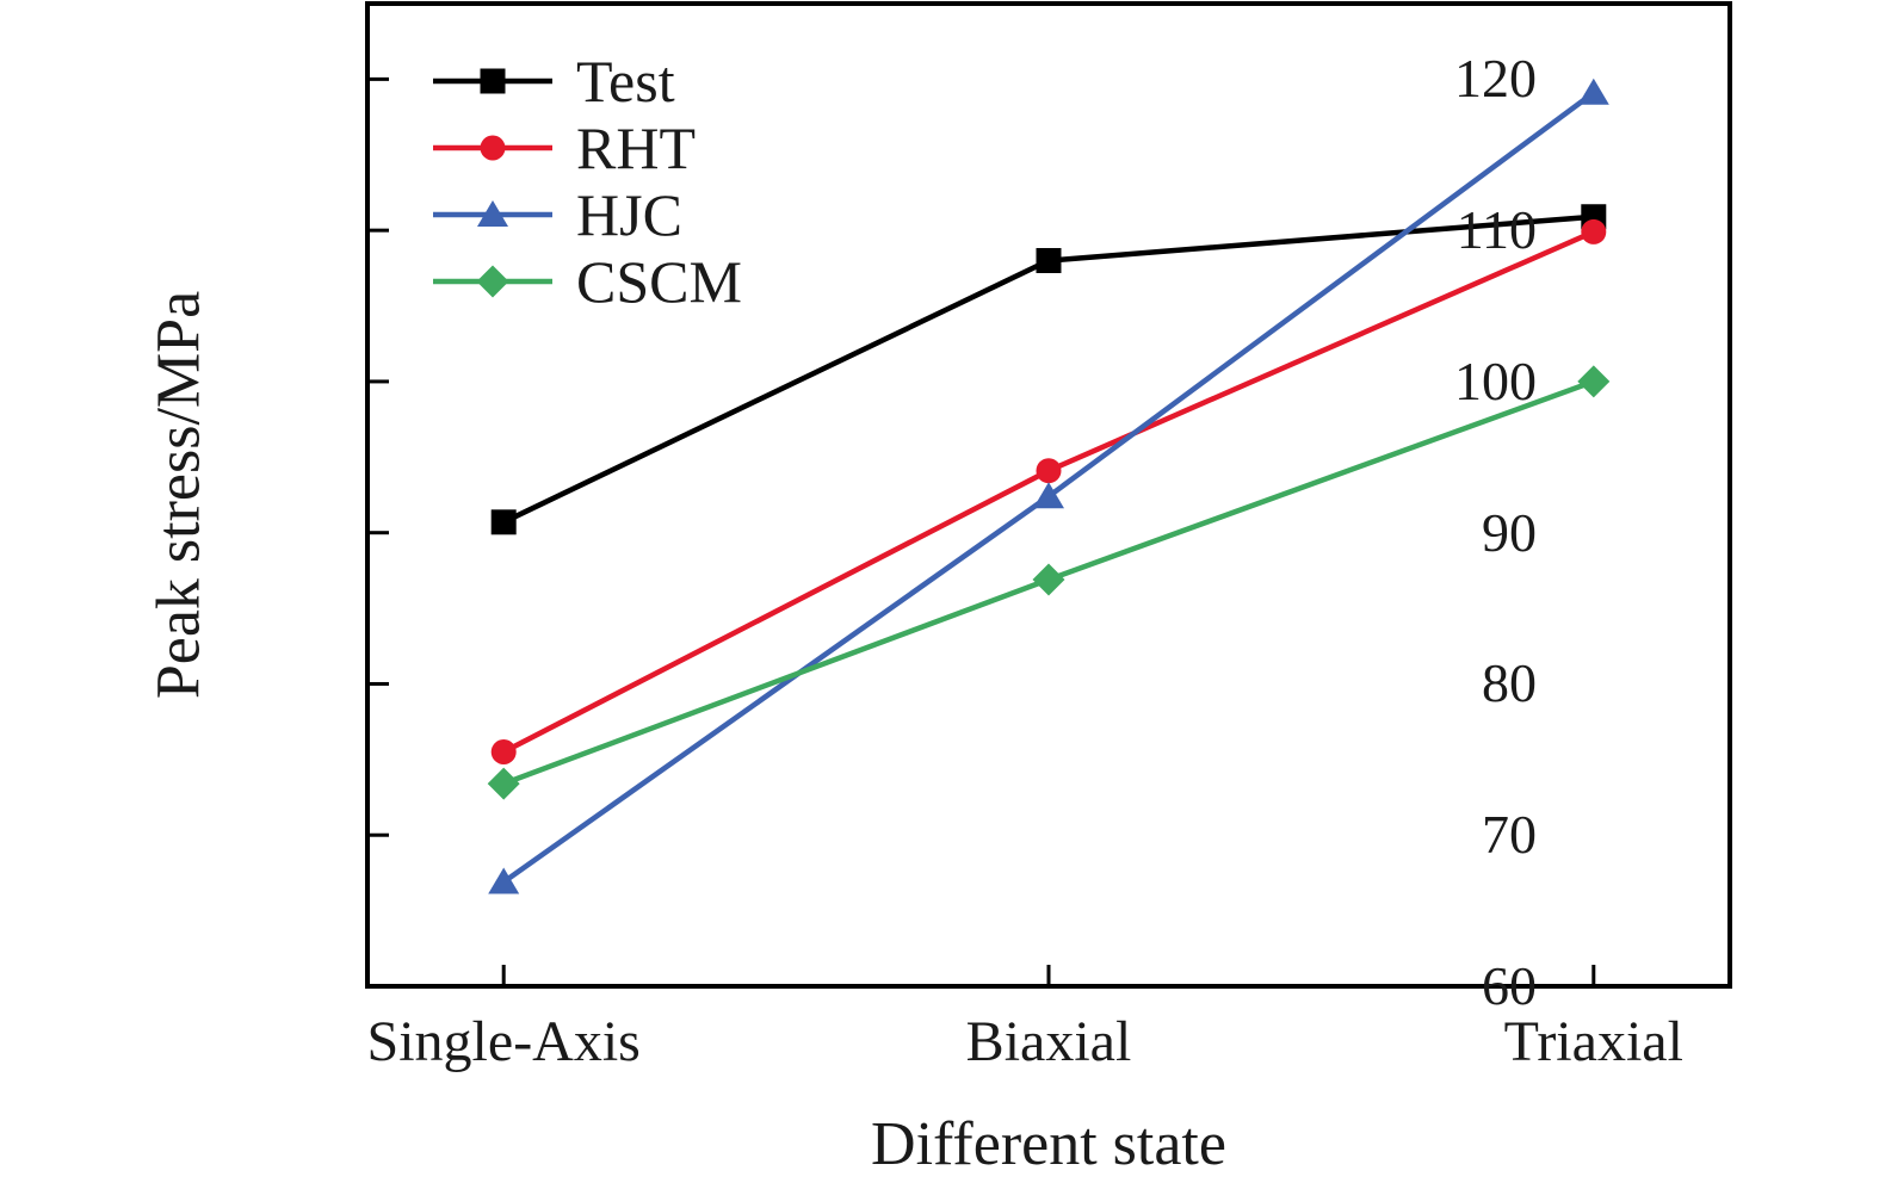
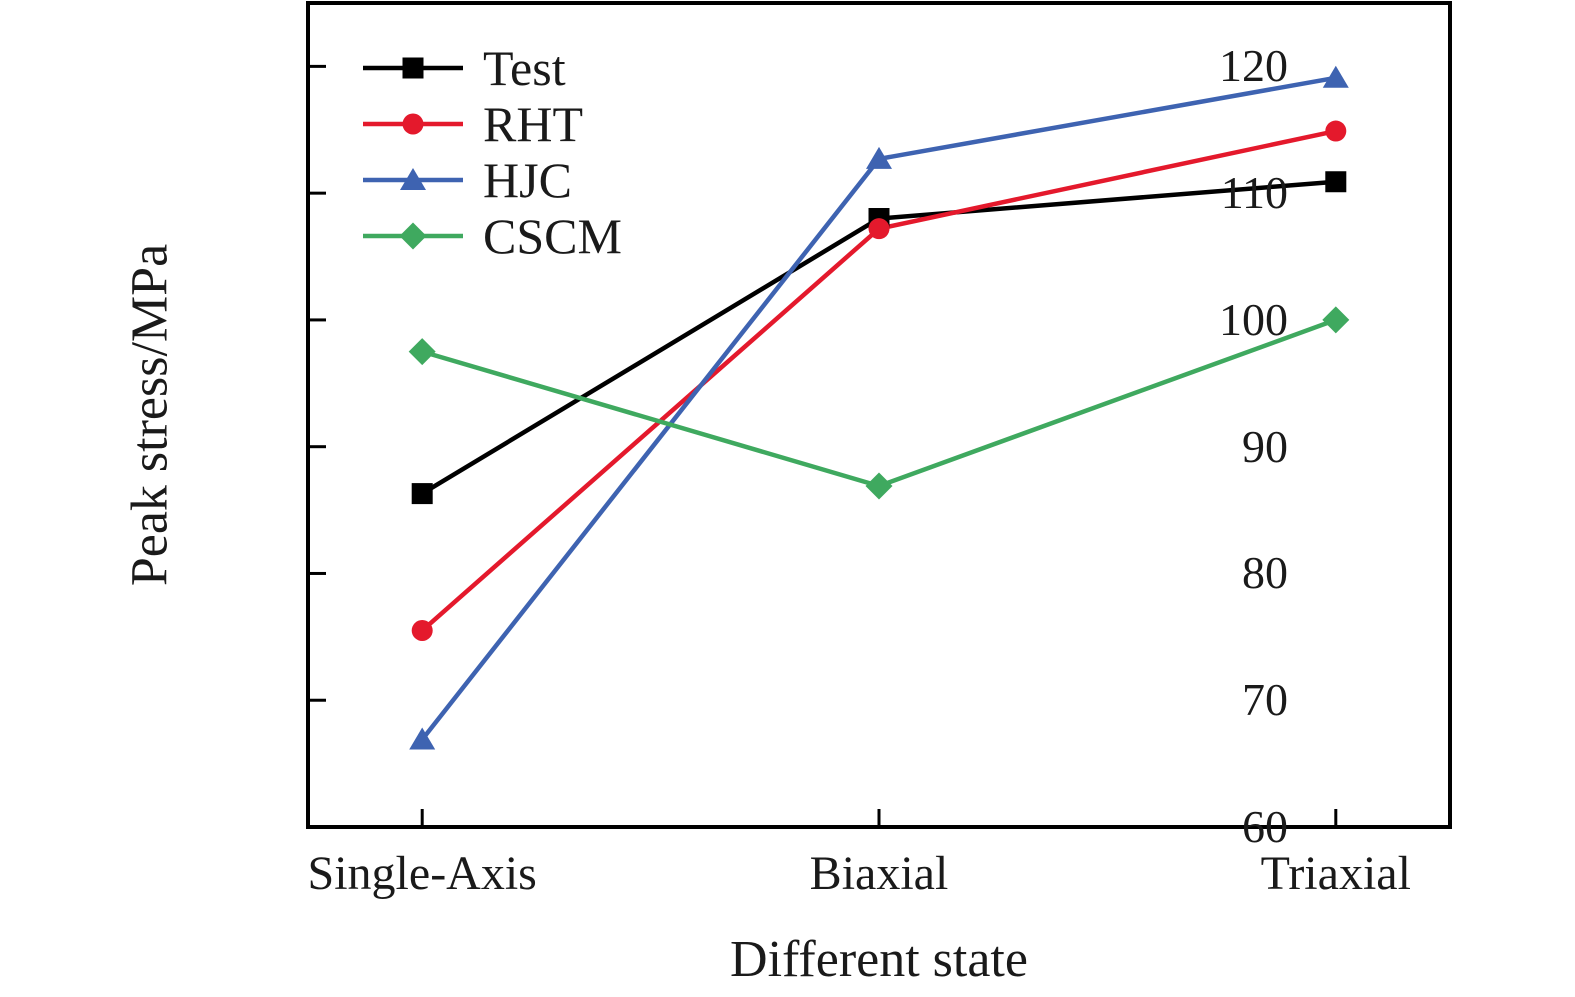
Test/Single-Axis: 90.7 -> 86.3
CSCM/Single-Axis: 73.4 -> 97.5
RHT/Biaxial: 94.1 -> 107.2
HJC/Biaxial: 92.4 -> 112.7
RHT/Triaxial: 109.9 -> 114.9
